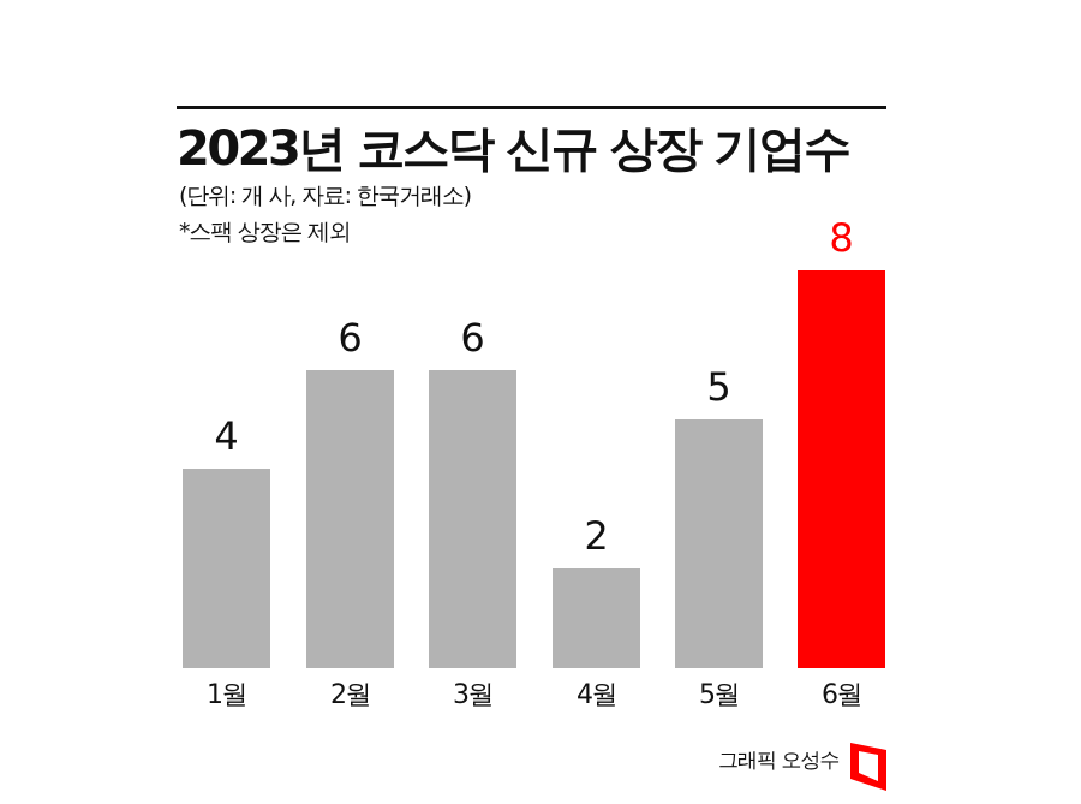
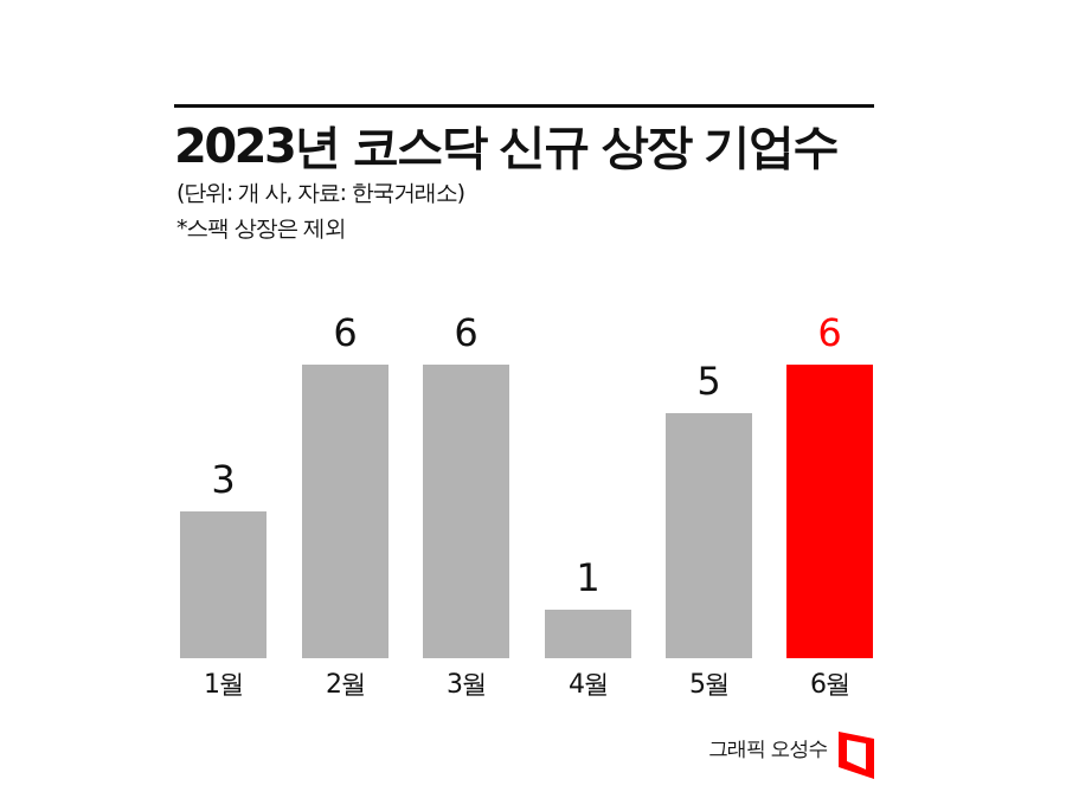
1월: 4 -> 3
4월: 2 -> 1
6월: 8 -> 6
